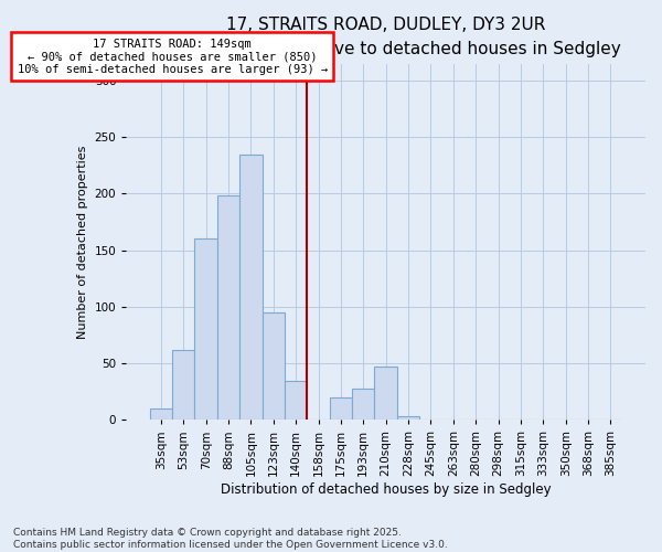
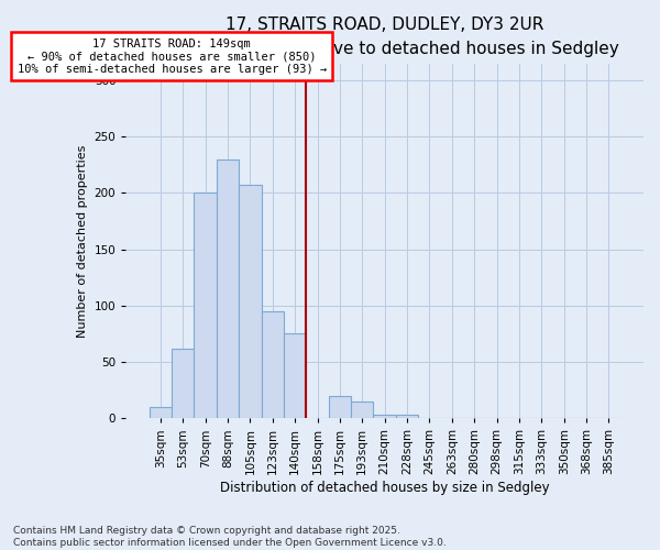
70sqm: 160 -> 200
88sqm: 198 -> 230
105sqm: 235 -> 207
140sqm: 34 -> 75
193sqm: 28 -> 15
210sqm: 47 -> 3
